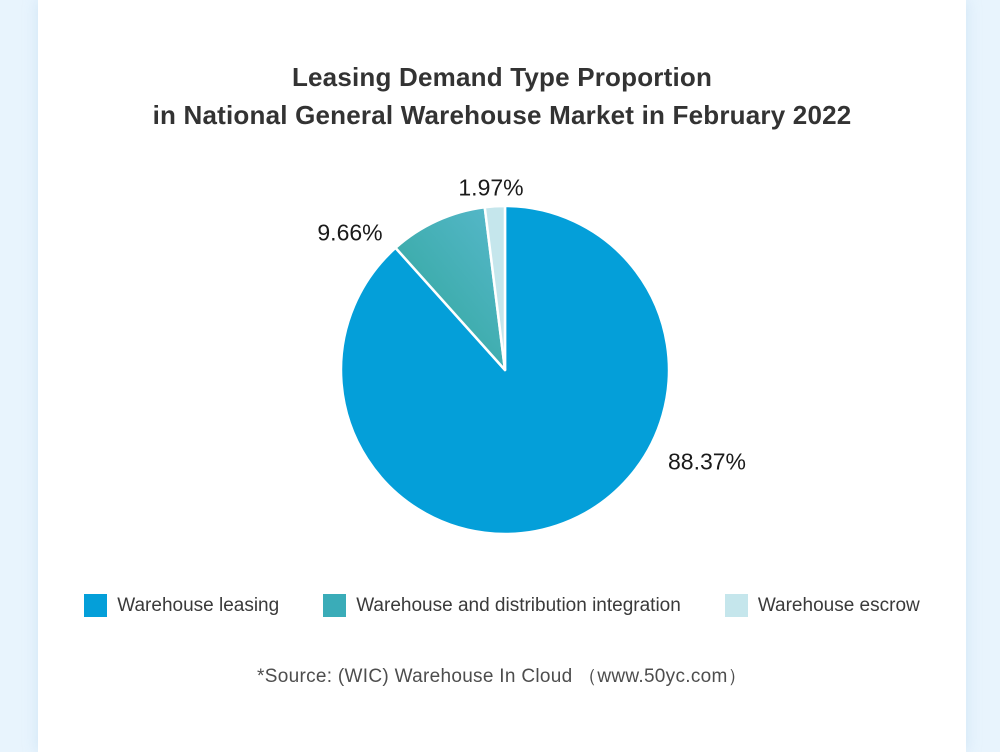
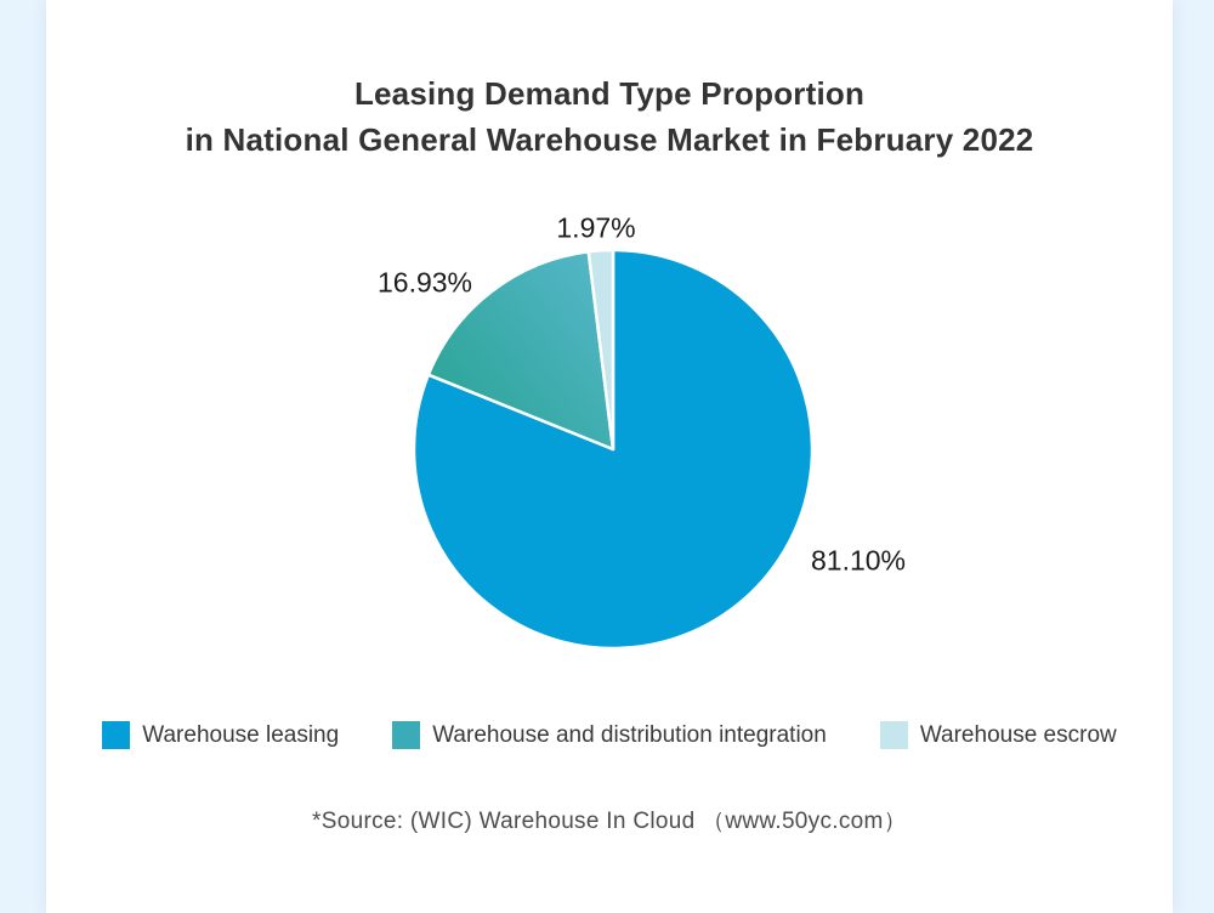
Warehouse leasing: 88.37% -> 81.10%
Warehouse and distribution integration: 9.66% -> 16.93%
